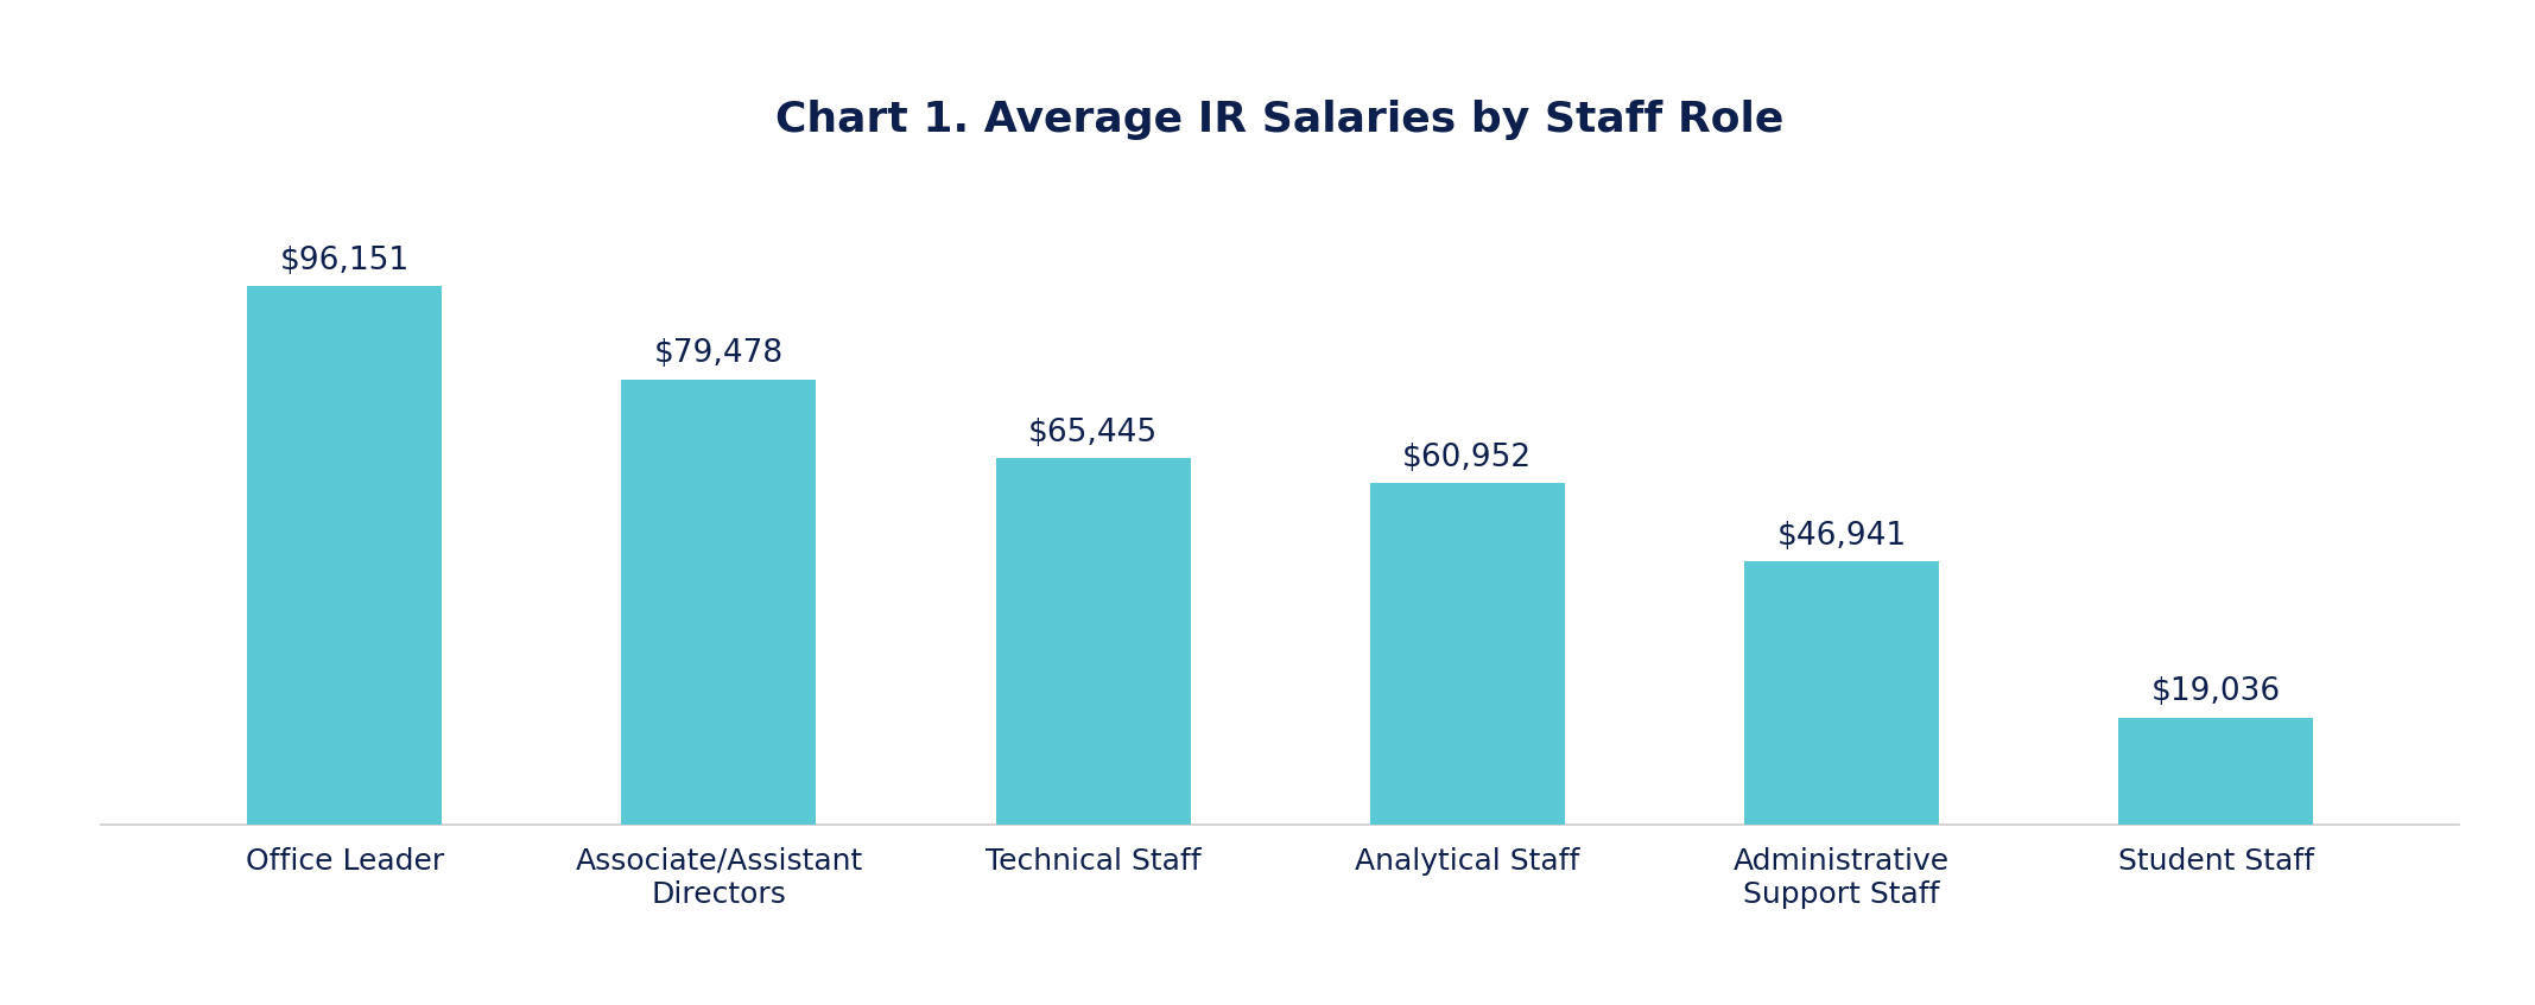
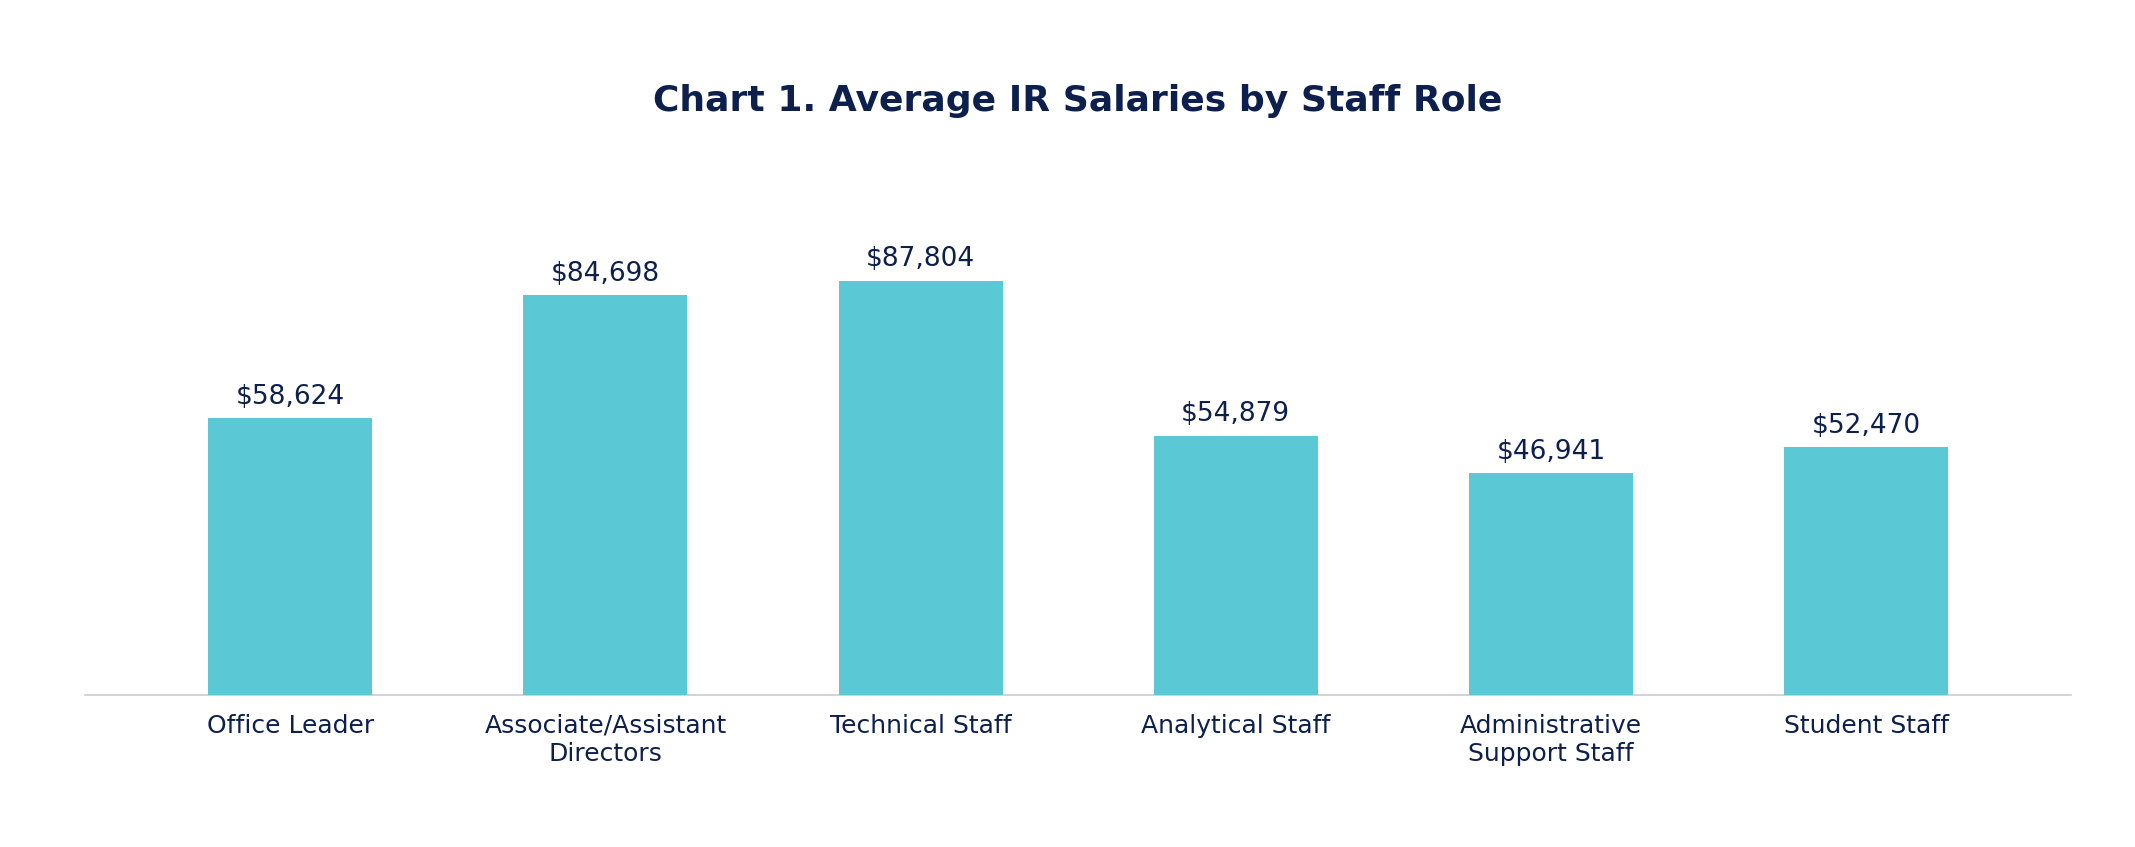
Office Leader: $96,151 -> $58,624
Associate/Assistant Directors: $79,478 -> $84,698
Technical Staff: $65,445 -> $87,804
Analytical Staff: $60,952 -> $54,879
Student Staff: $19,036 -> $52,470
